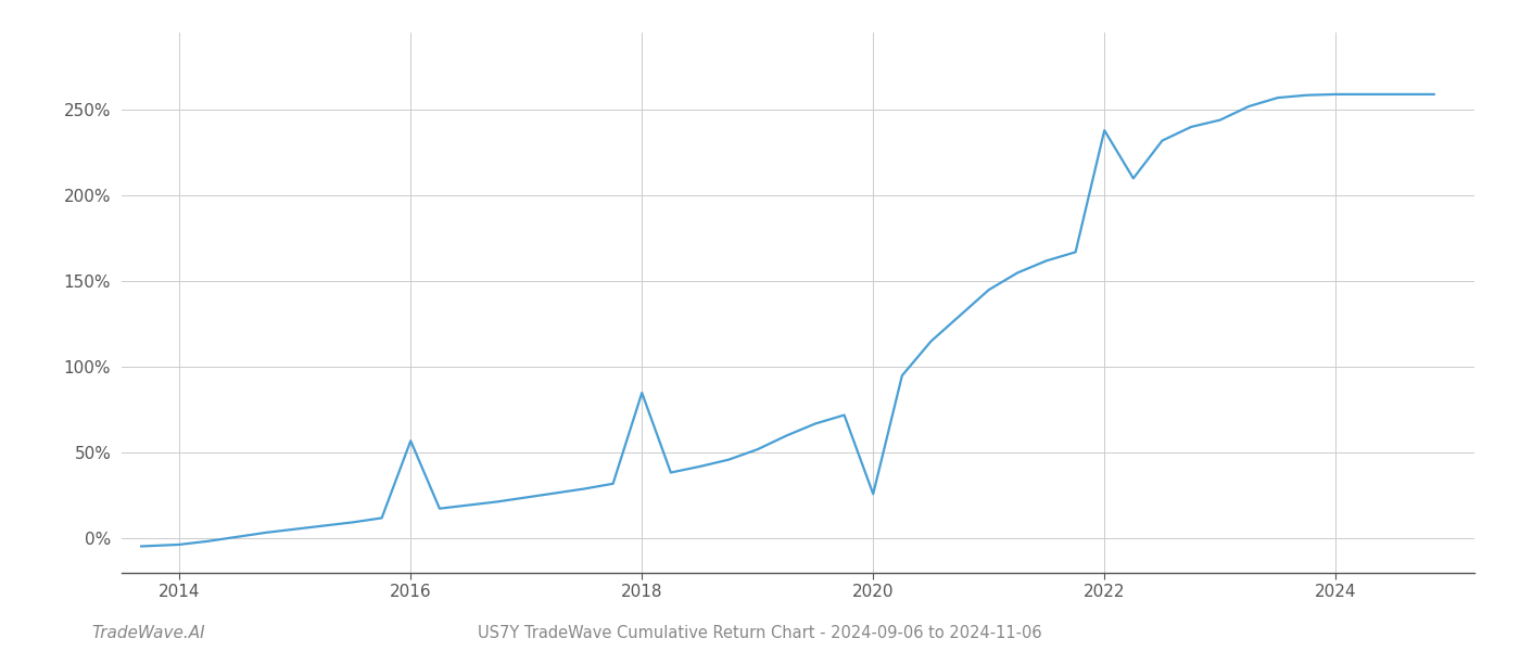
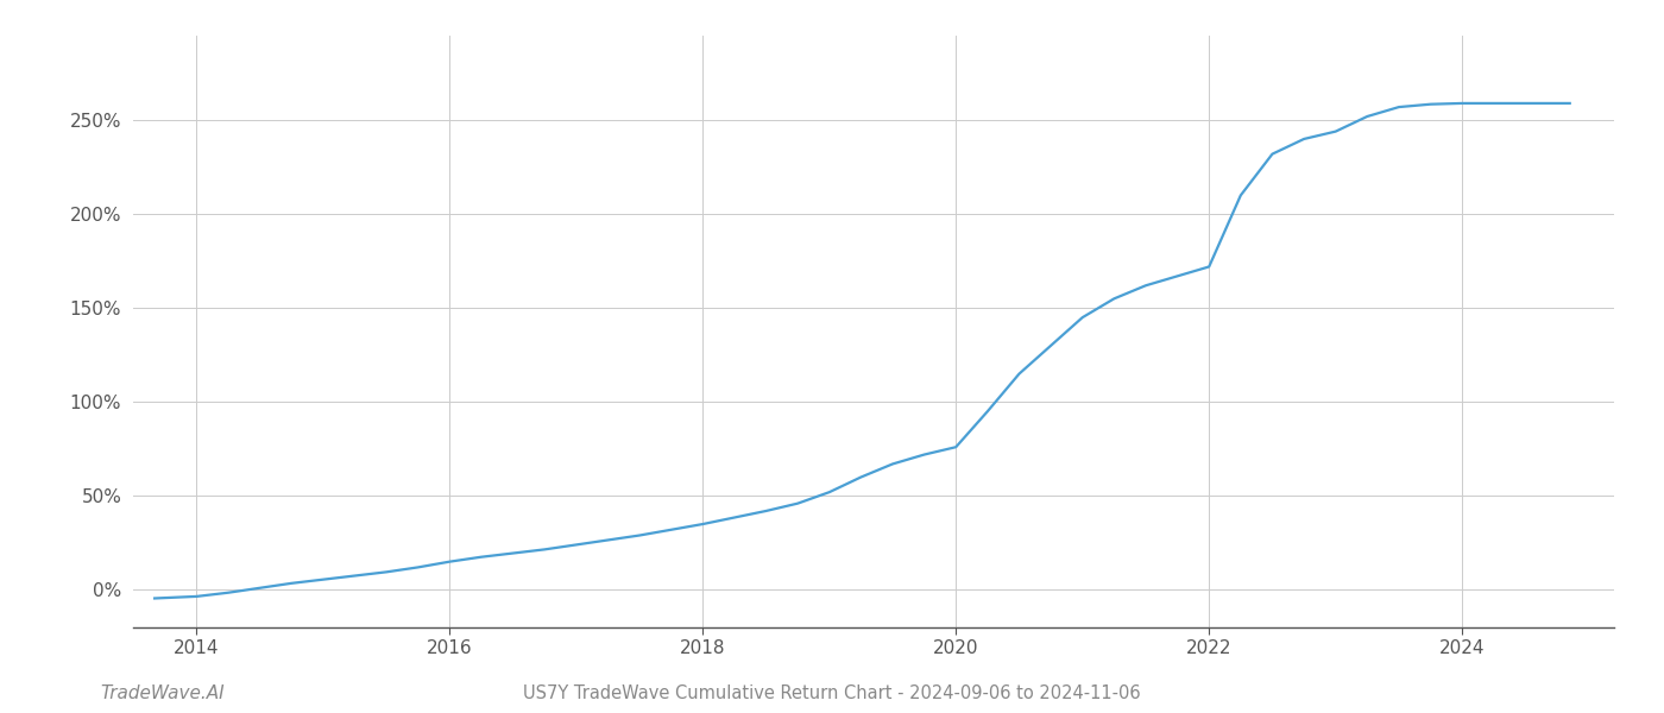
2016: 57% -> 15%
2018: 85% -> 35%
2020: 26% -> 76%
2022: 238% -> 172%
